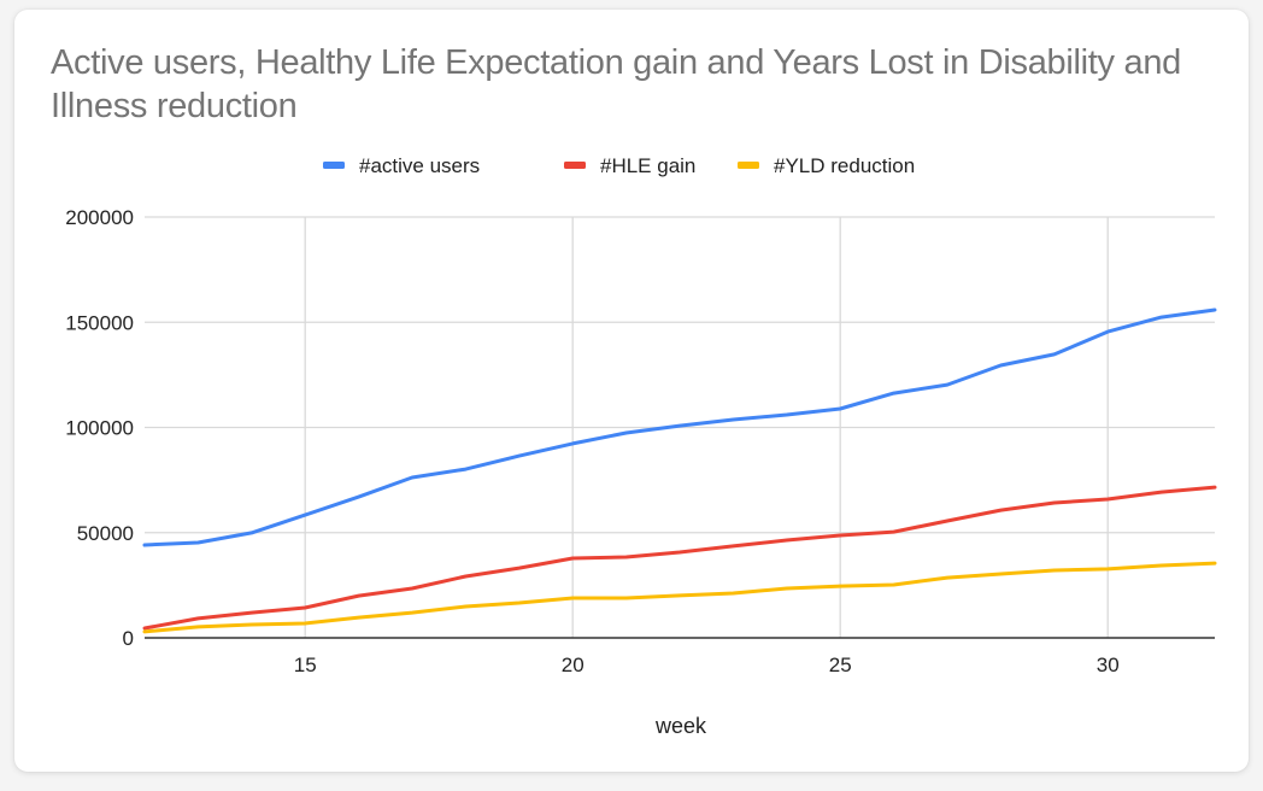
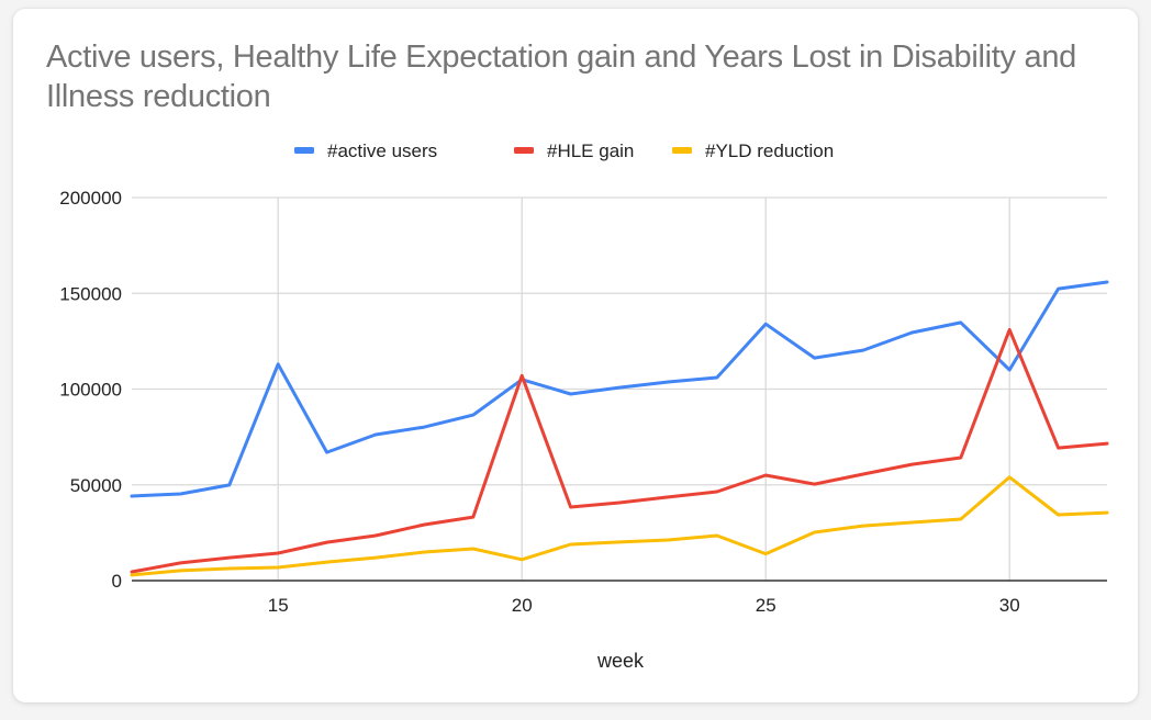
#active users/15: 58000 -> 113000
#active users/20: 92000 -> 105000
#HLE gain/20: 38000 -> 107000
#YLD reduction/20: 19000 -> 11000
#active users/25: 109000 -> 134000
#HLE gain/25: 49000 -> 55000
#YLD reduction/25: 25000 -> 14000
#active users/30: 146000 -> 110000
#HLE gain/30: 66000 -> 131000
#YLD reduction/30: 33000 -> 54000
